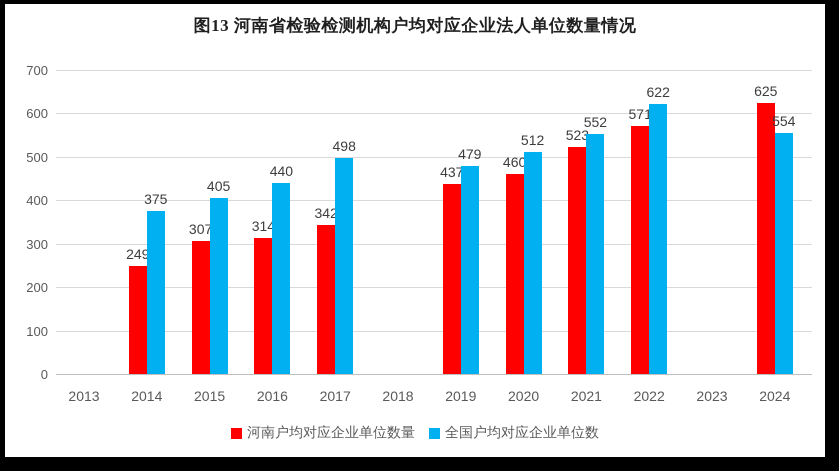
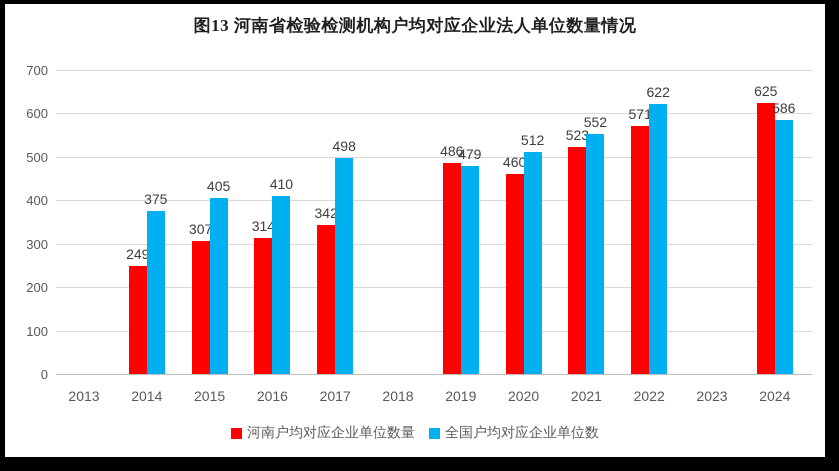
全国户均对应企业单位数/2016: 440 -> 410
河南户均对应企业单位数量/2019: 437 -> 486
全国户均对应企业单位数/2024: 554 -> 586
